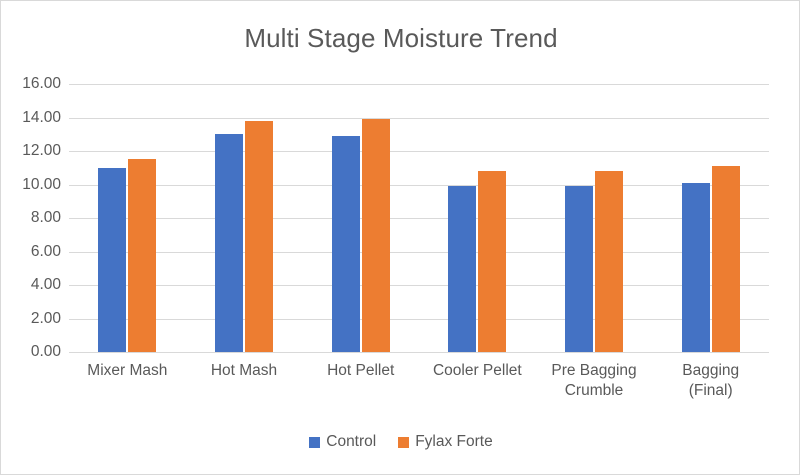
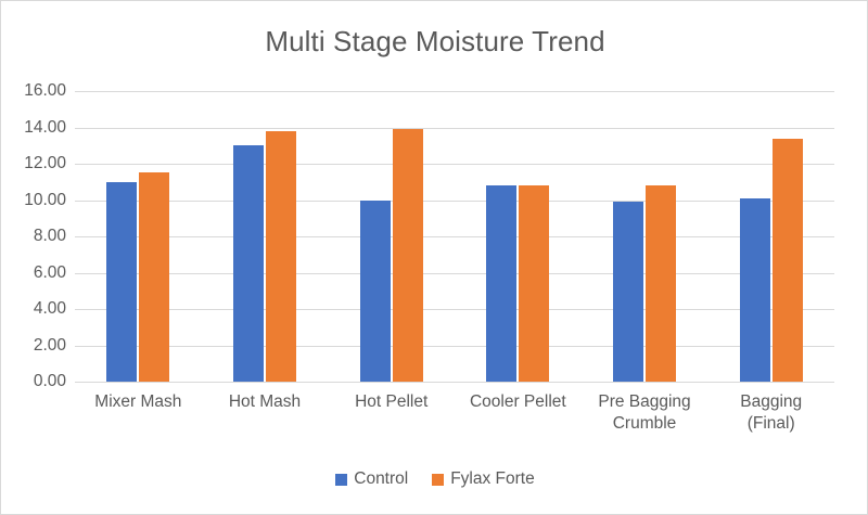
Control/Hot Pellet: 12.9 -> 10.0
Control/Cooler Pellet: 9.9 -> 10.8
Fylax Forte/Bagging (Final): 11.1 -> 13.4
